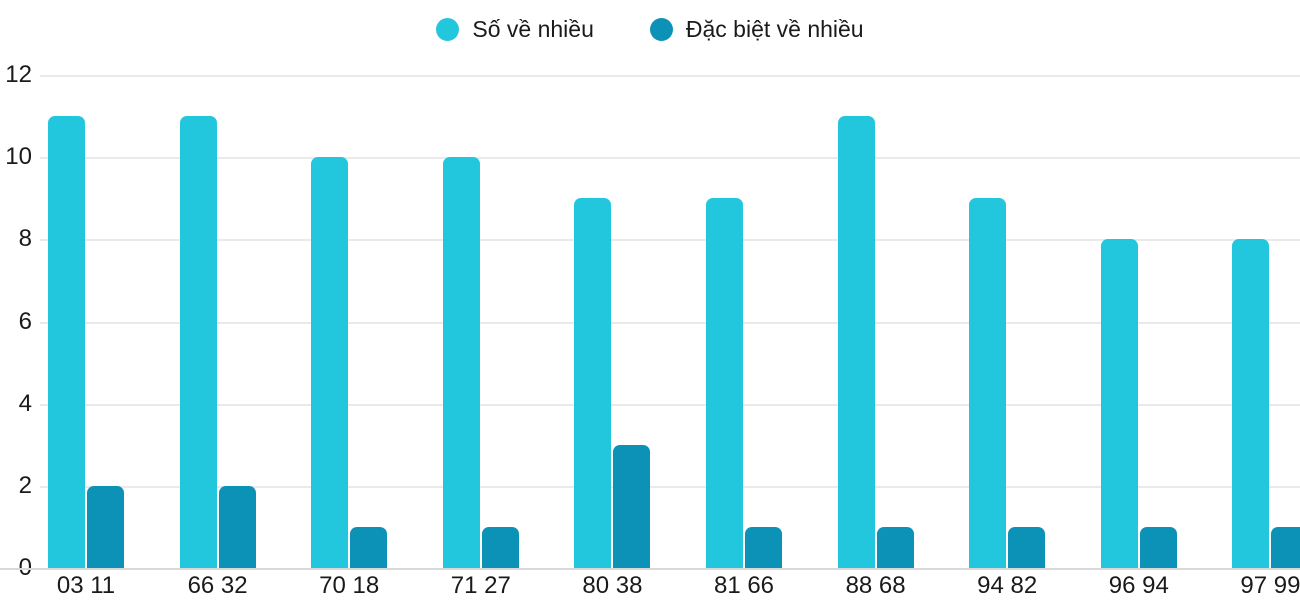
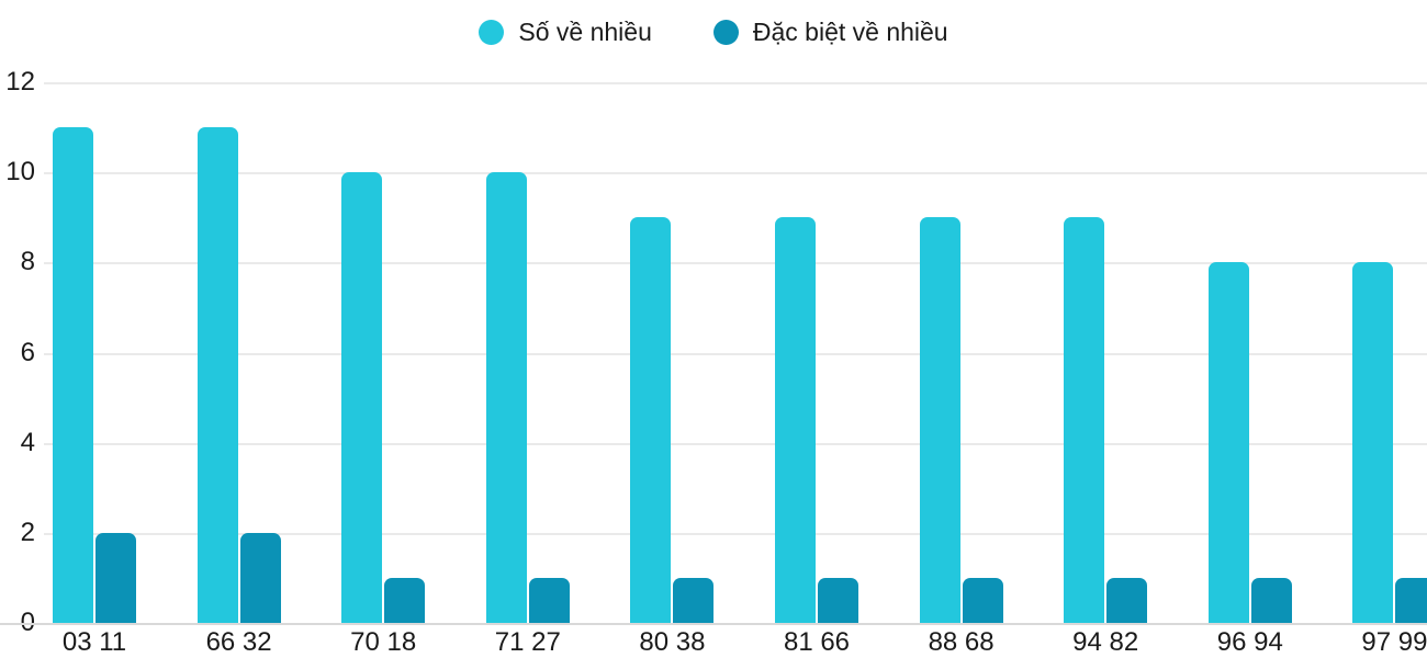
Đặc biệt về nhiều/80 38: 3 -> 1
Số về nhiều/88 68: 11 -> 9
